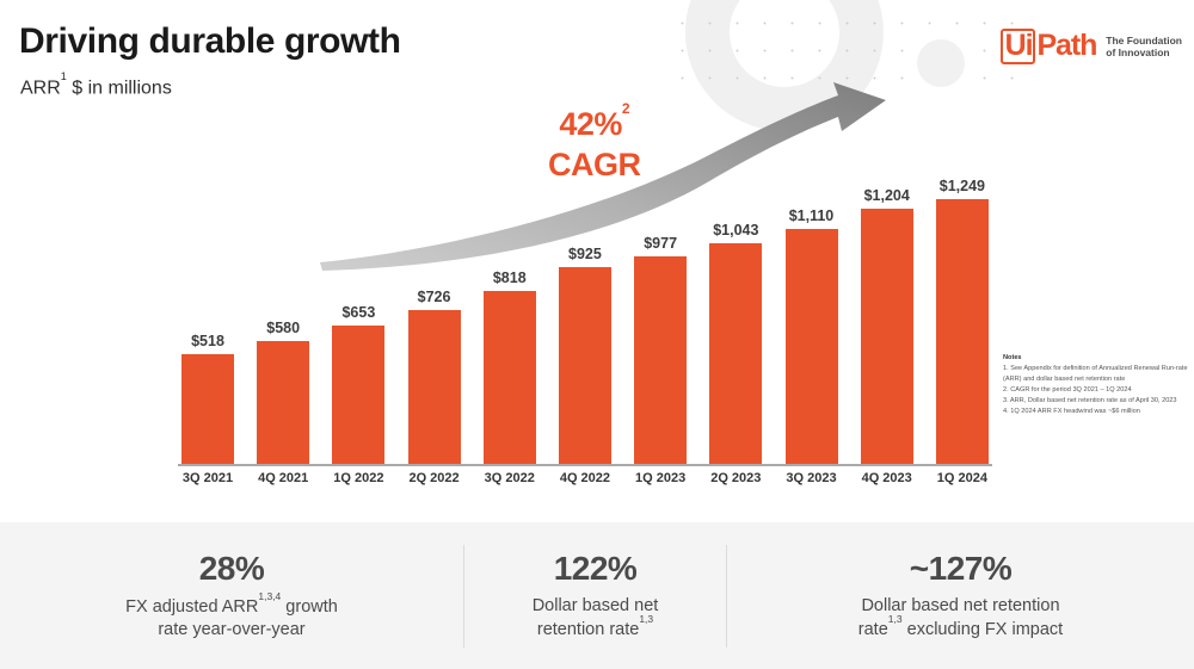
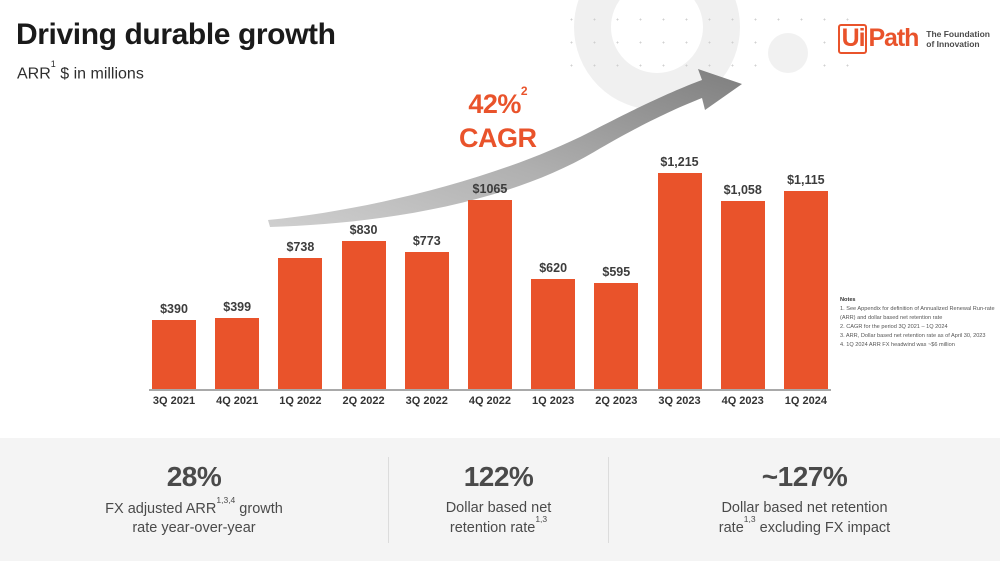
3Q 2021: $518 -> $390
4Q 2021: $580 -> $399
1Q 2022: $653 -> $738
2Q 2022: $726 -> $830
3Q 2022: $818 -> $773
4Q 2022: $925 -> $1065
1Q 2023: $977 -> $620
2Q 2023: $1,043 -> $595
3Q 2023: $1,110 -> $1,215
4Q 2023: $1,204 -> $1,058
1Q 2024: $1,249 -> $1,115
